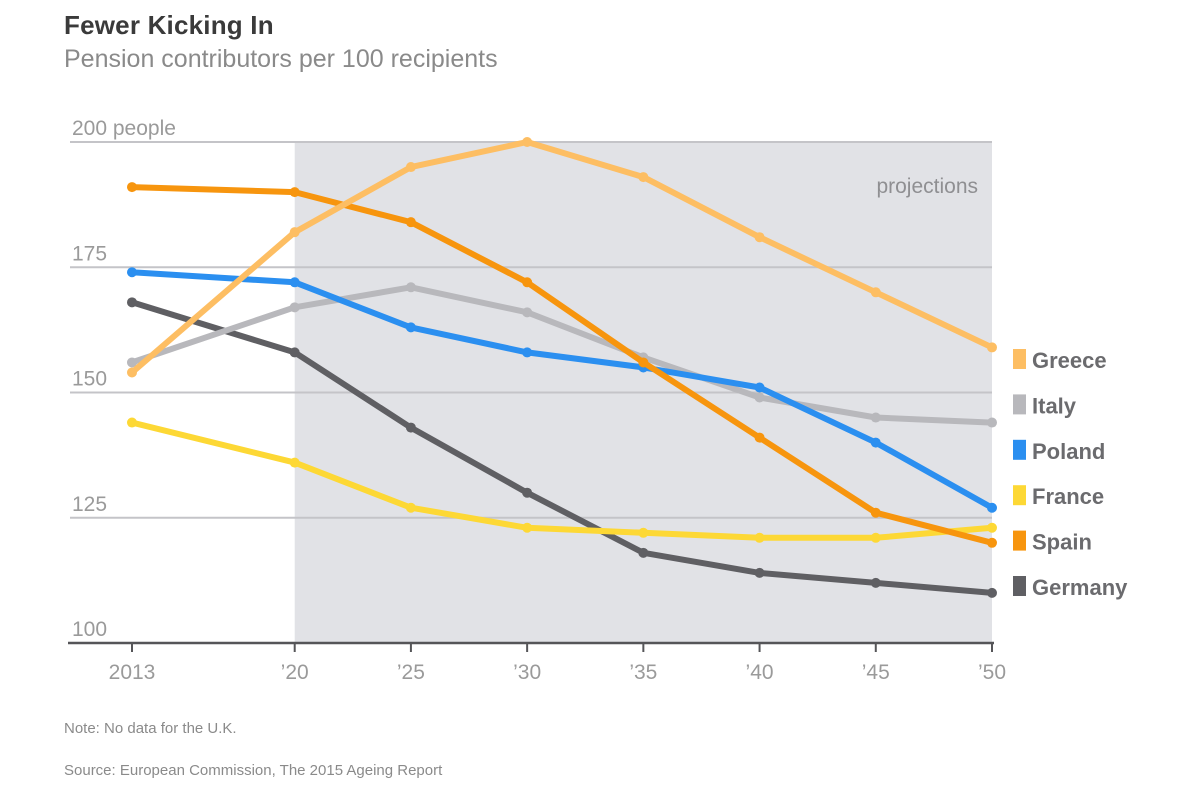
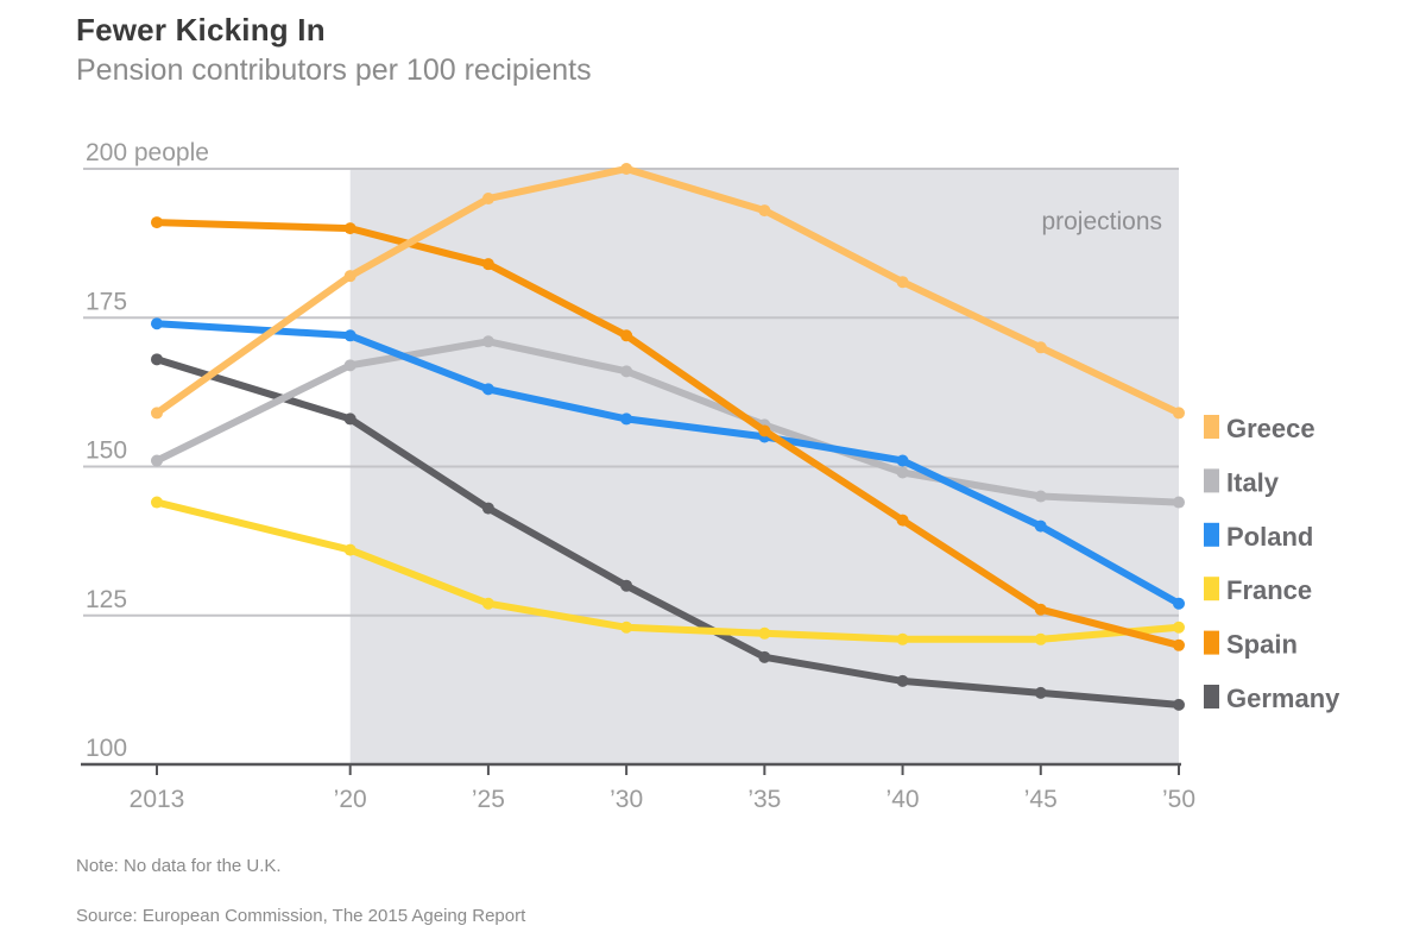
Greece/2013: 154 -> 159
Italy/2013: 156 -> 151
